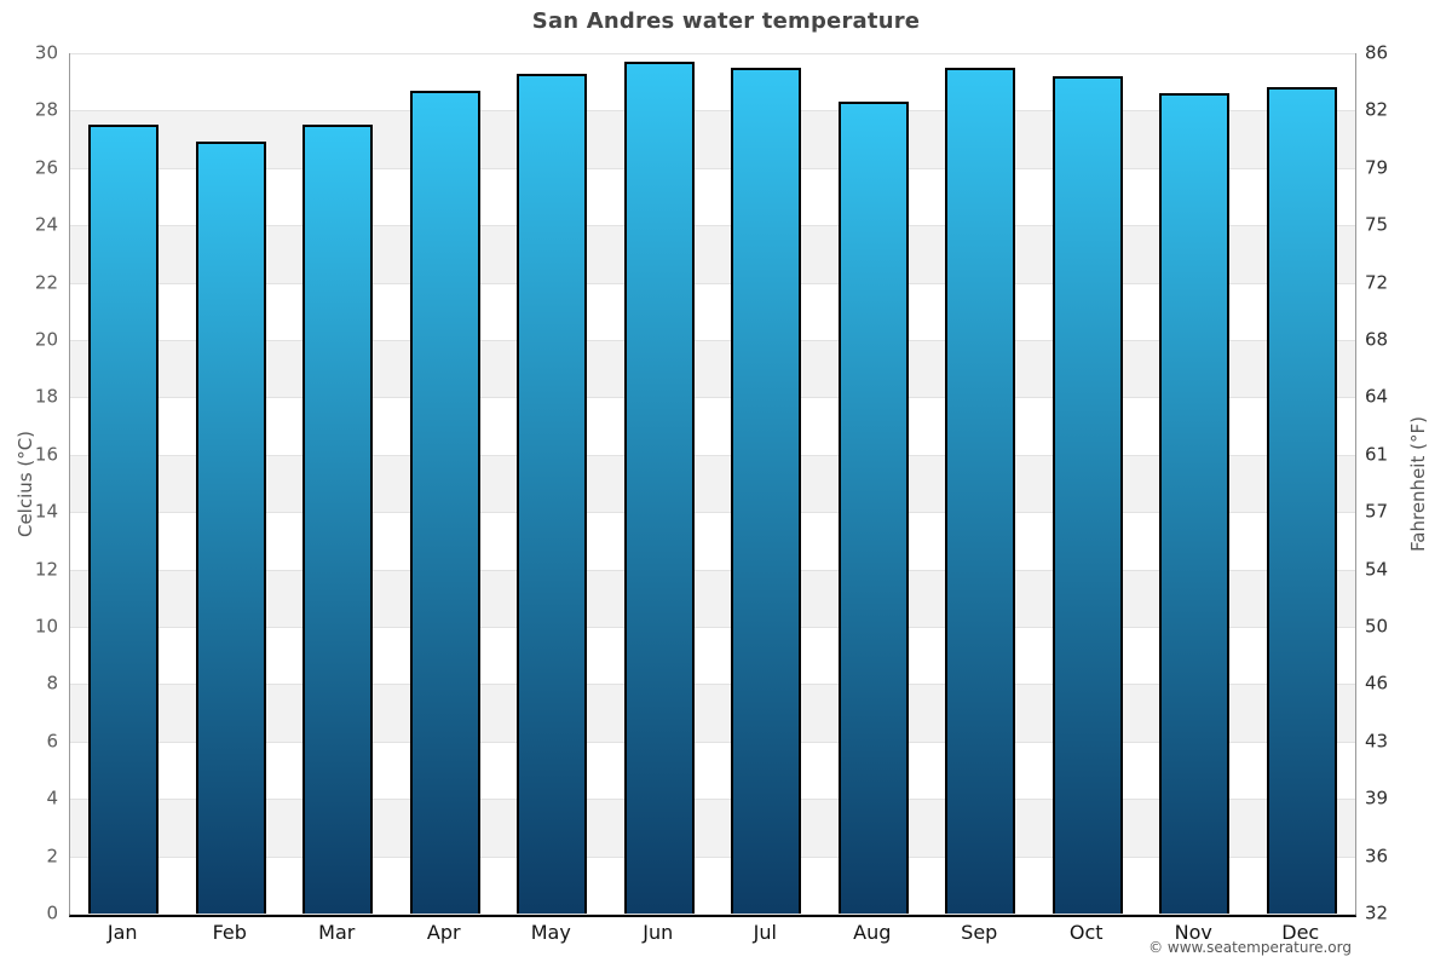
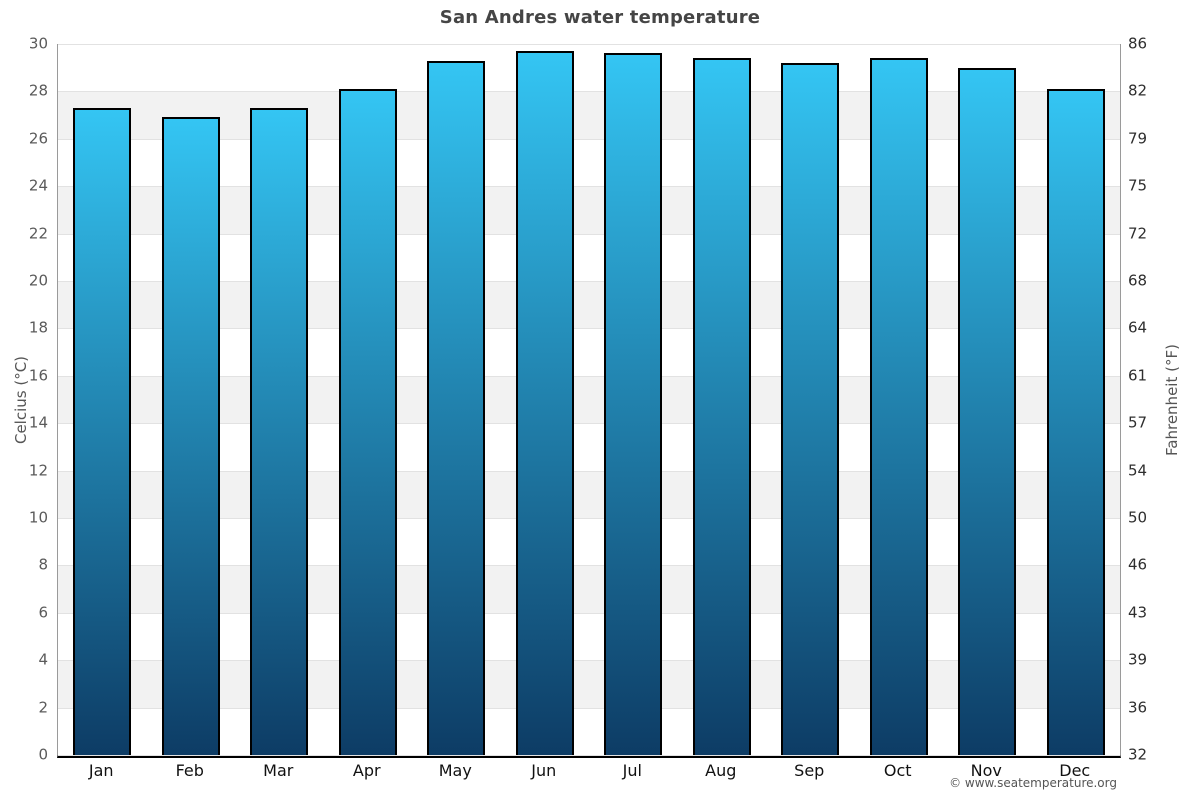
Jan: 27.5 -> 27.3
Mar: 27.5 -> 27.3
Apr: 28.7 -> 28.1
Jul: 29.5 -> 29.6
Aug: 28.3 -> 29.4
Sep: 29.5 -> 29.2
Oct: 29.2 -> 29.4
Nov: 28.6 -> 29.0
Dec: 28.8 -> 28.1
